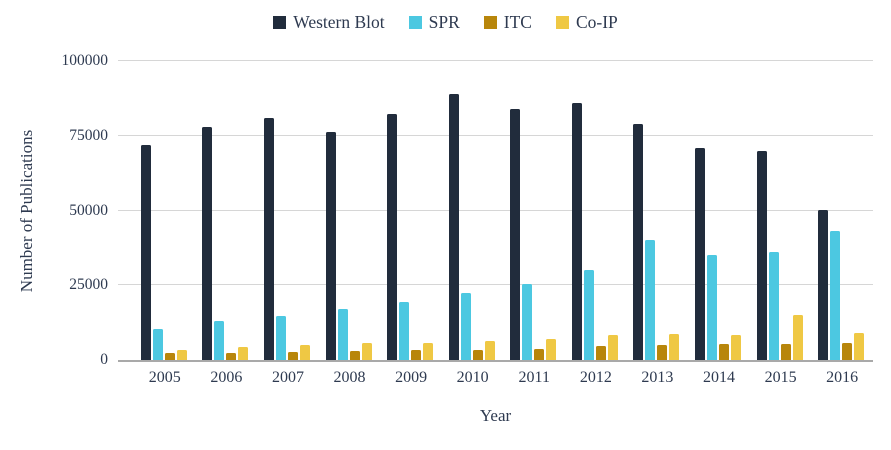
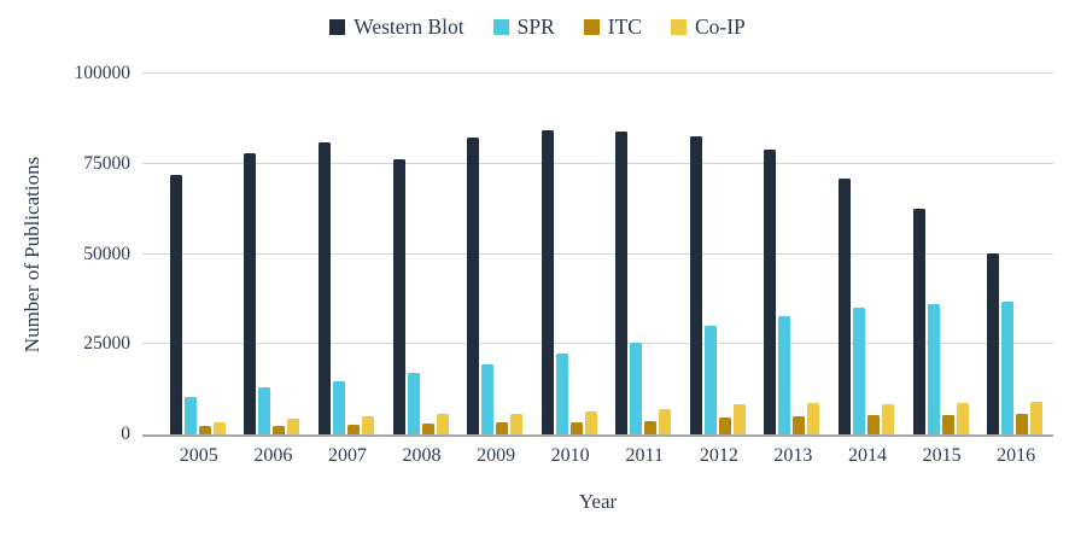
Western Blot/2010: 89000 -> 84000
Western Blot/2012: 86000 -> 82000
SPR/2013: 40000 -> 33000
Western Blot/2015: 70000 -> 62000
Co-IP/2015: 15000 -> 9000
SPR/2016: 43000 -> 37000
